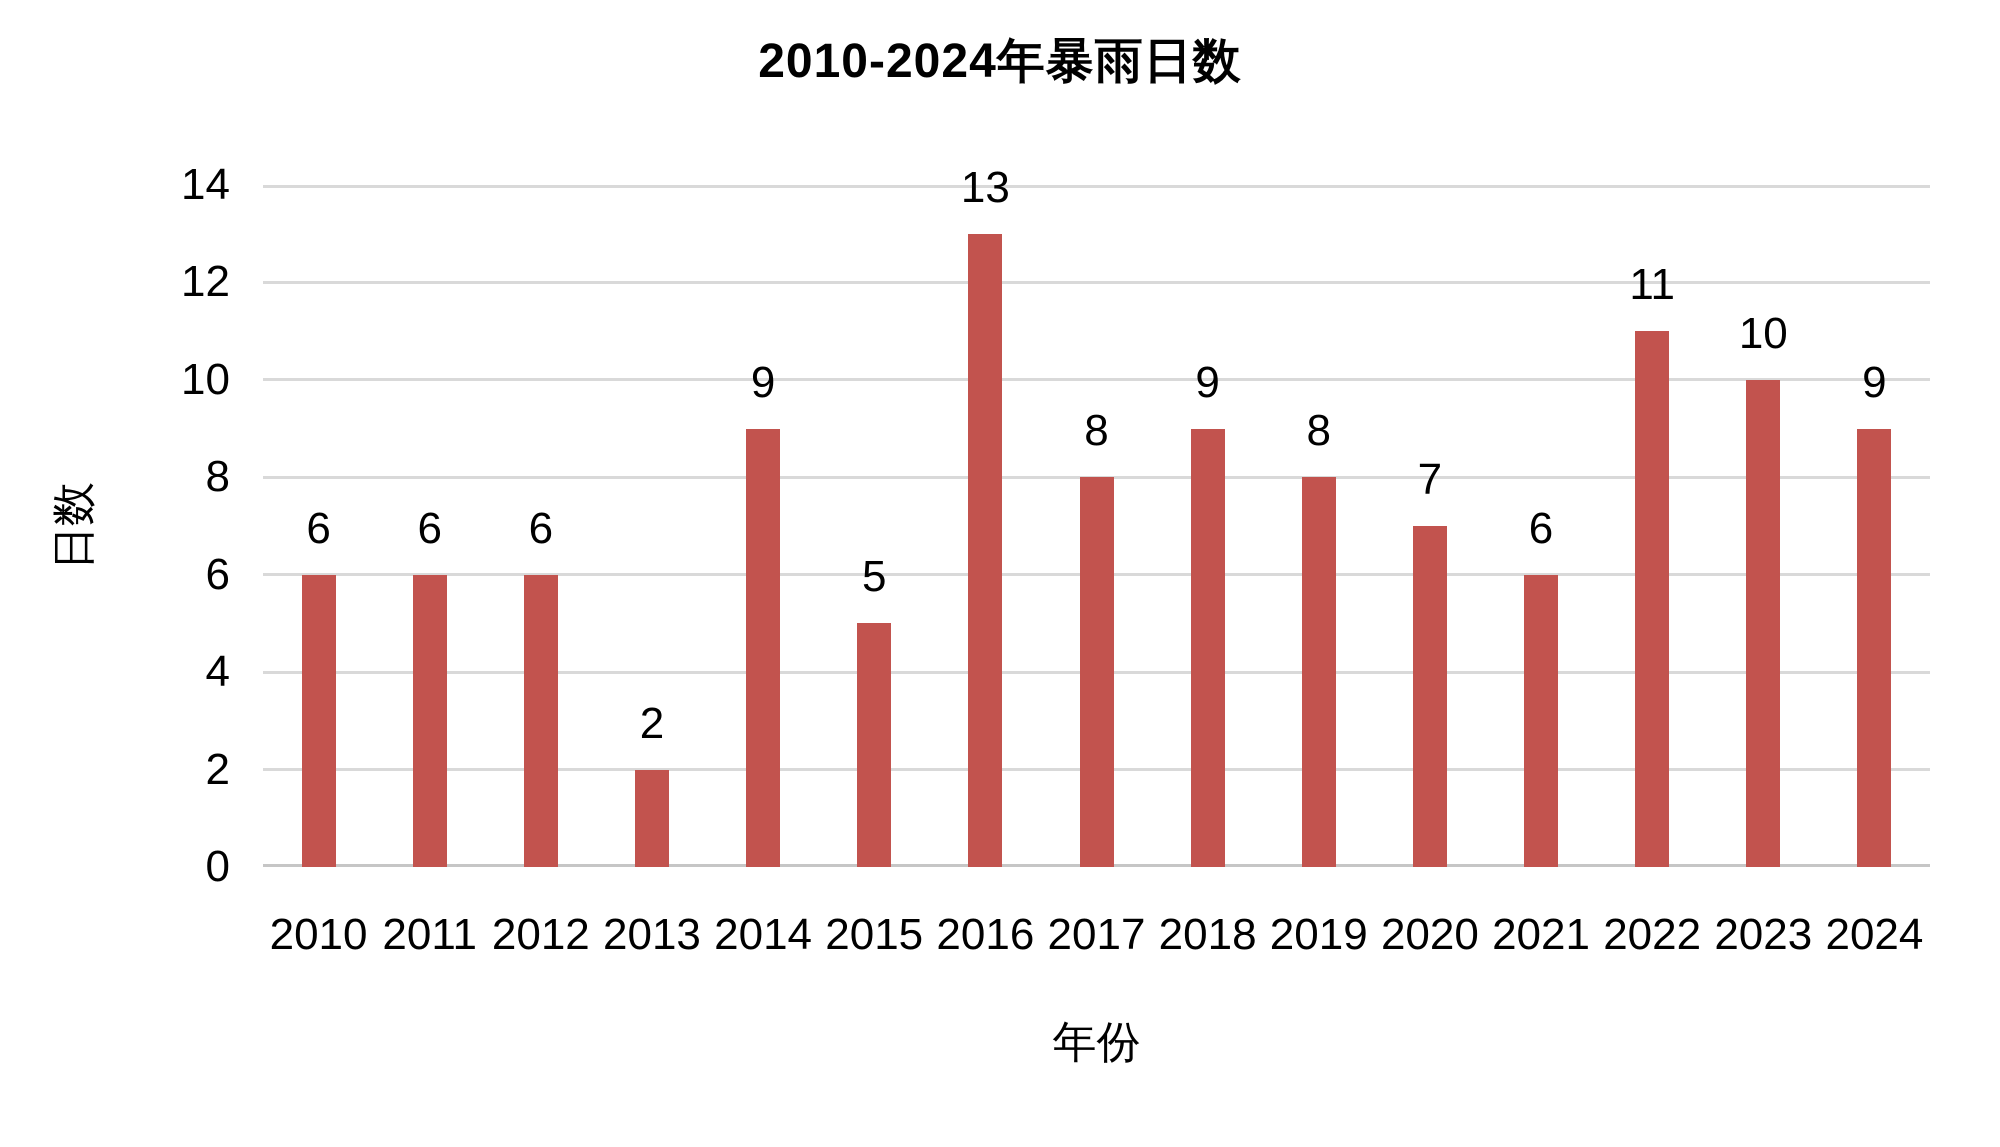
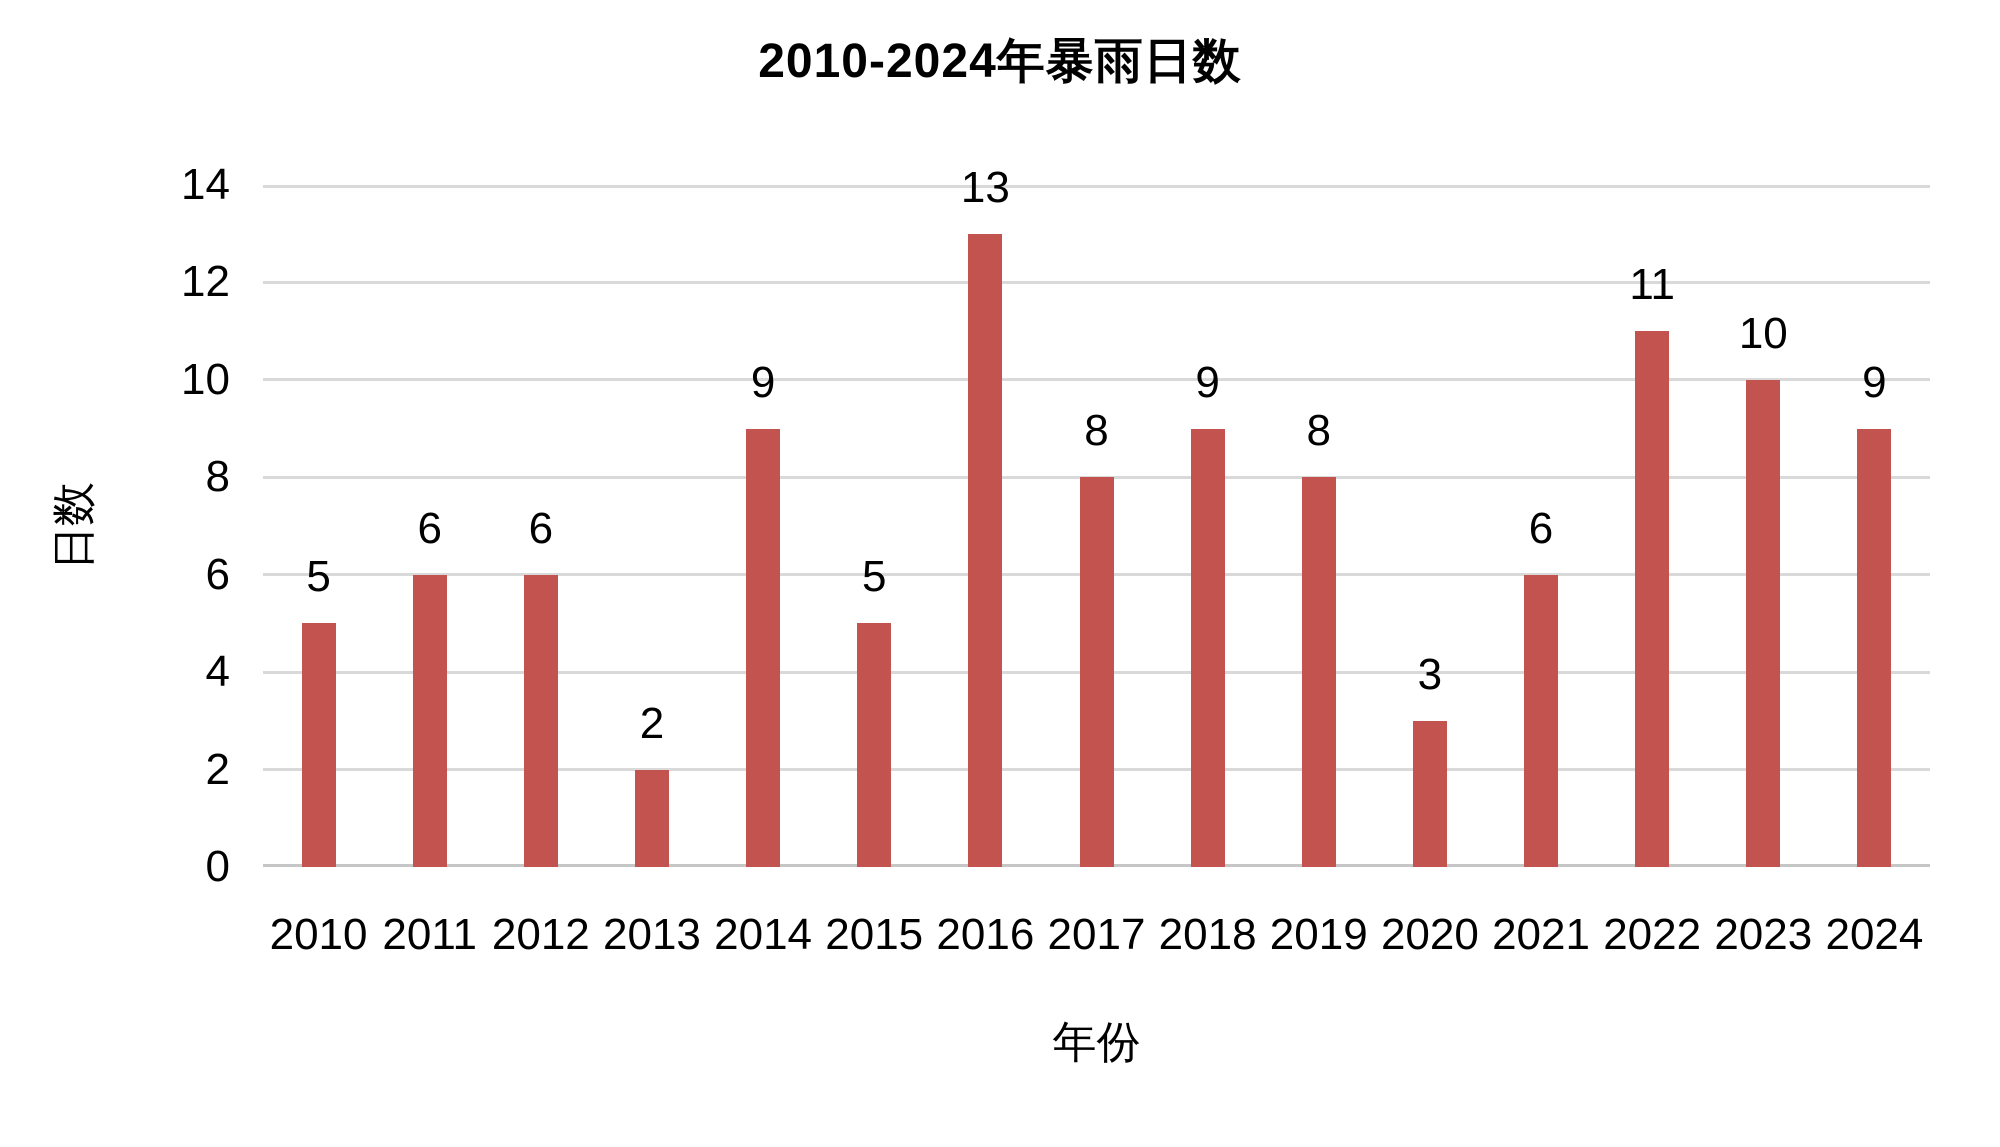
2010: 6 -> 5
2020: 7 -> 3
